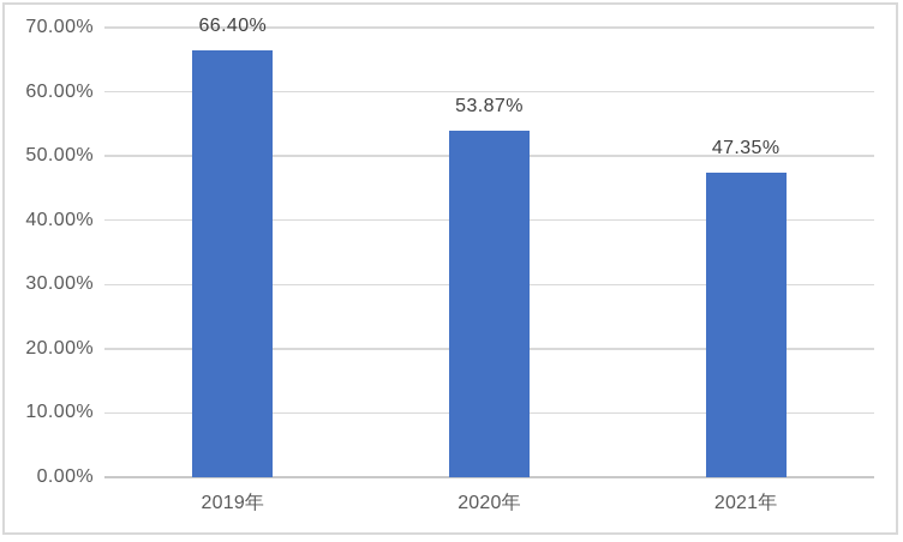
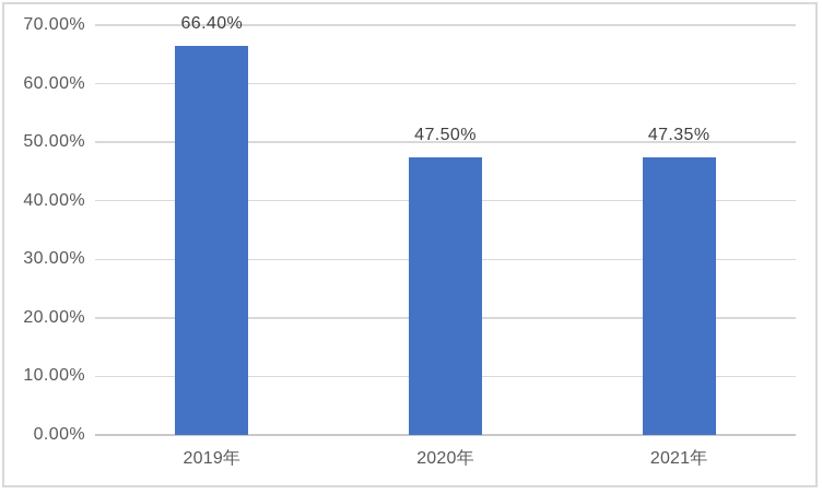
2020年: 53.87% -> 47.50%
